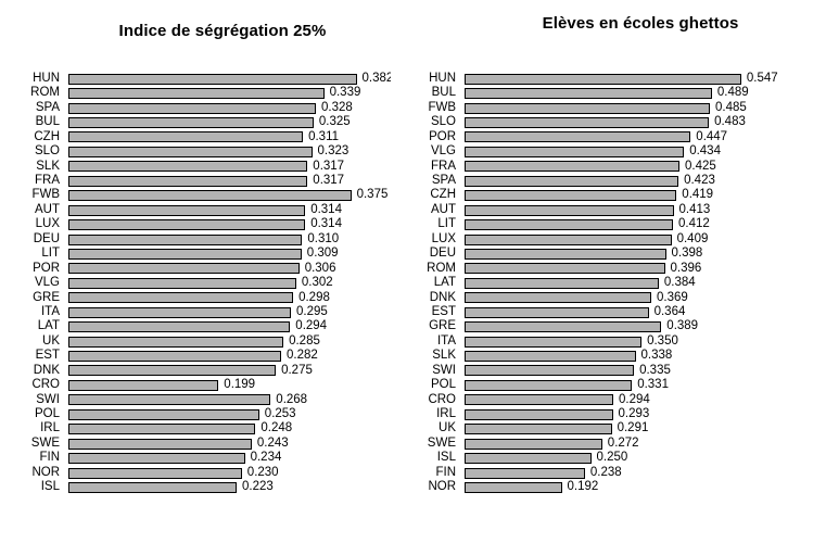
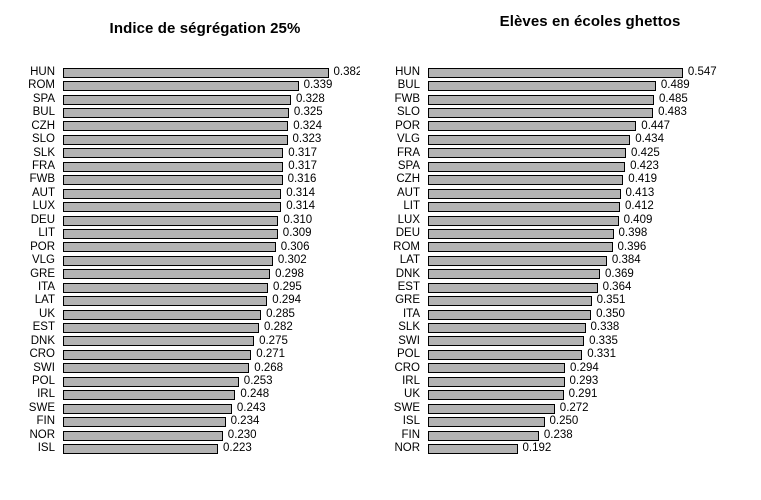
Indice de ségrégation 25%/CZH: 0.311 -> 0.324
Indice de ségrégation 25%/FWB: 0.375 -> 0.316
Indice de ségrégation 25%/CRO: 0.199 -> 0.271
Elèves en écoles ghettos/GRE: 0.389 -> 0.351
